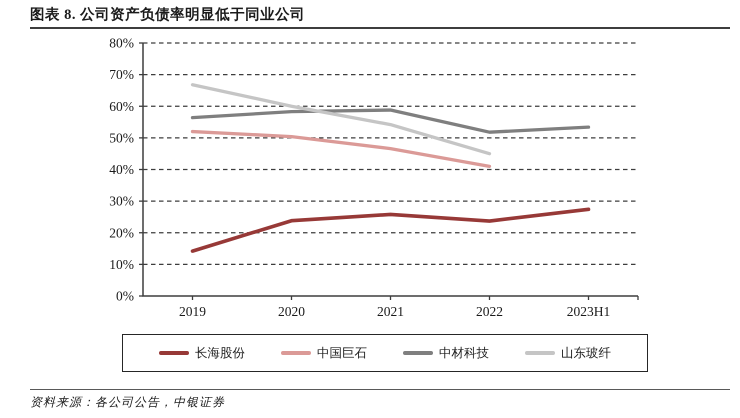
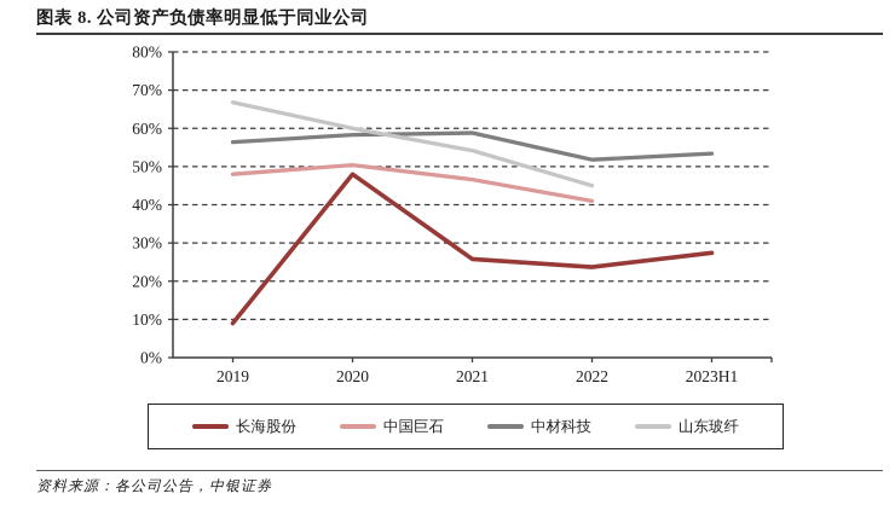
长海股份/2019: 14% -> 9%
中国巨石/2019: 52% -> 48%
长海股份/2020: 24% -> 48%
